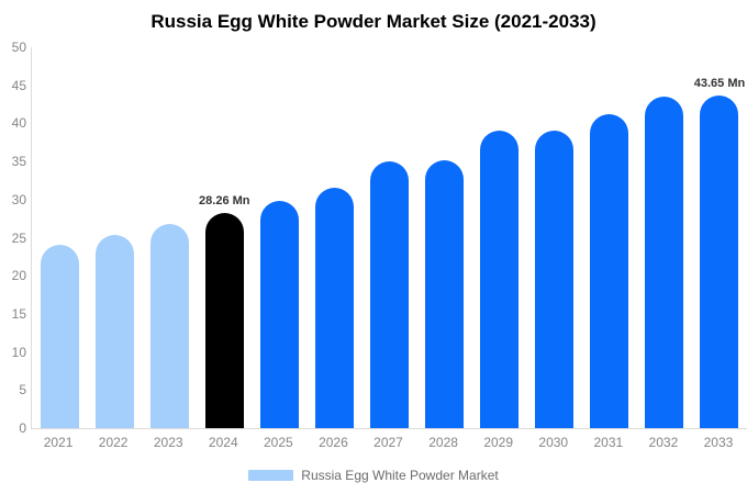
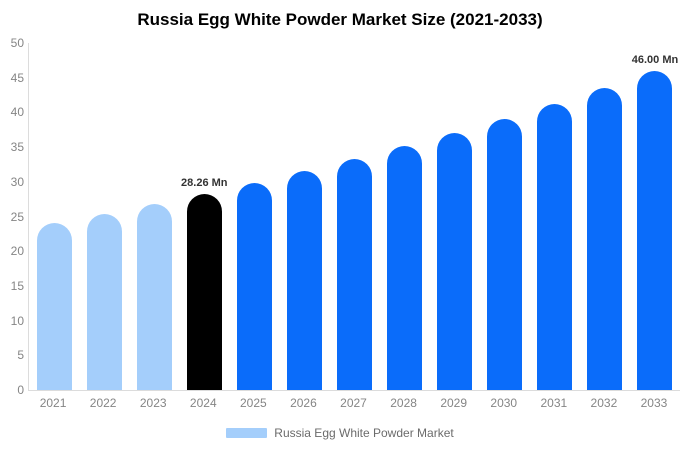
2027: 35 -> 33
2029: 39 -> 37
2033: 43.65 -> 46.00
